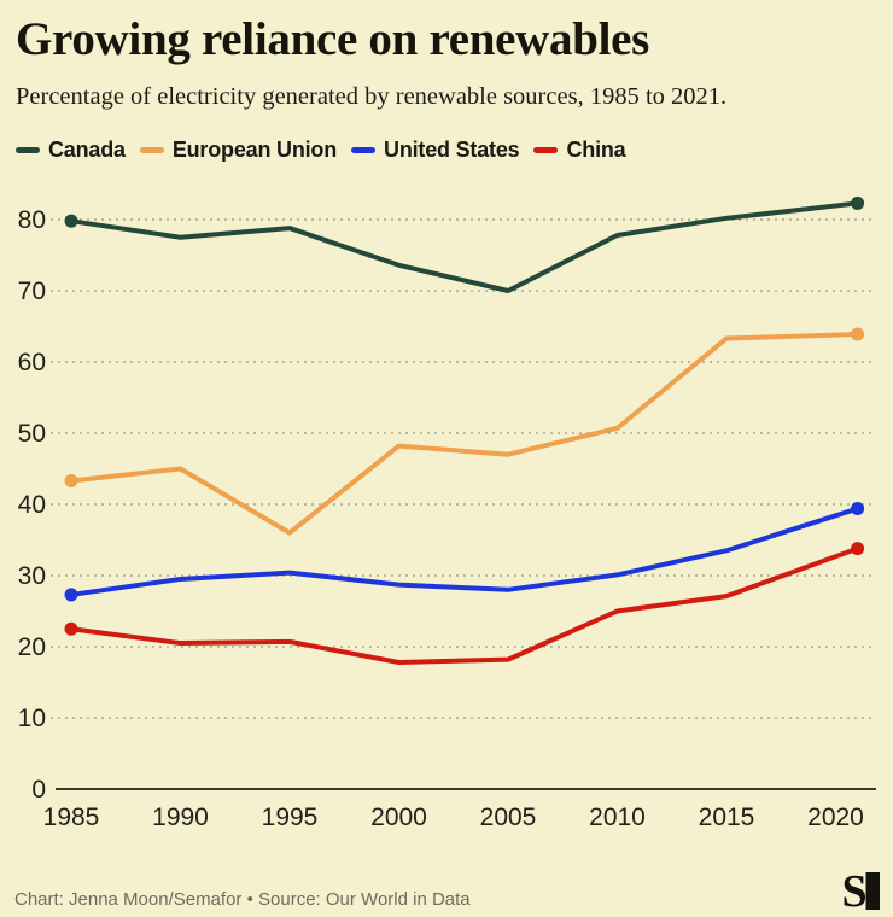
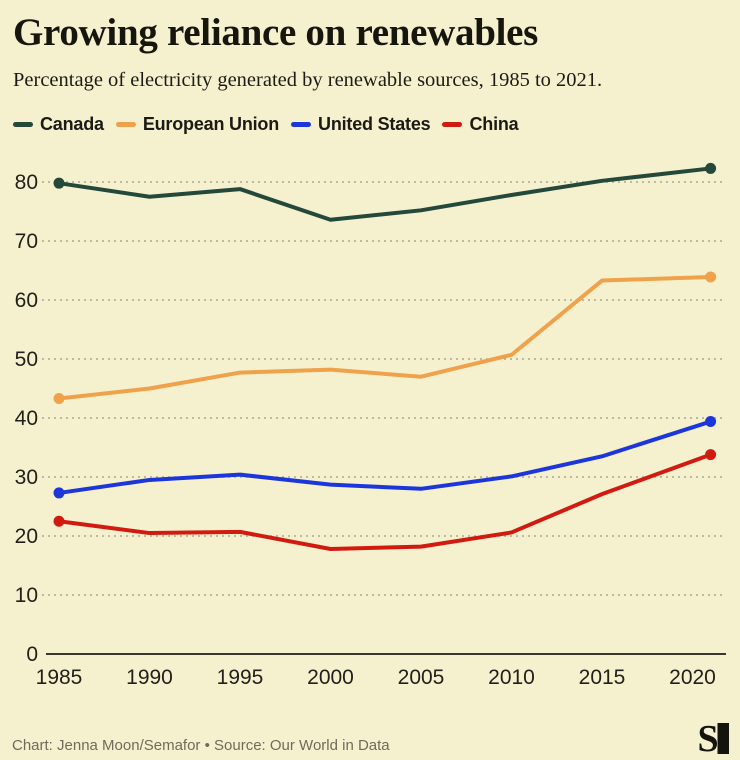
European Union/1995: 36 -> 48
Canada/2005: 70 -> 75
China/2010: 25 -> 21
